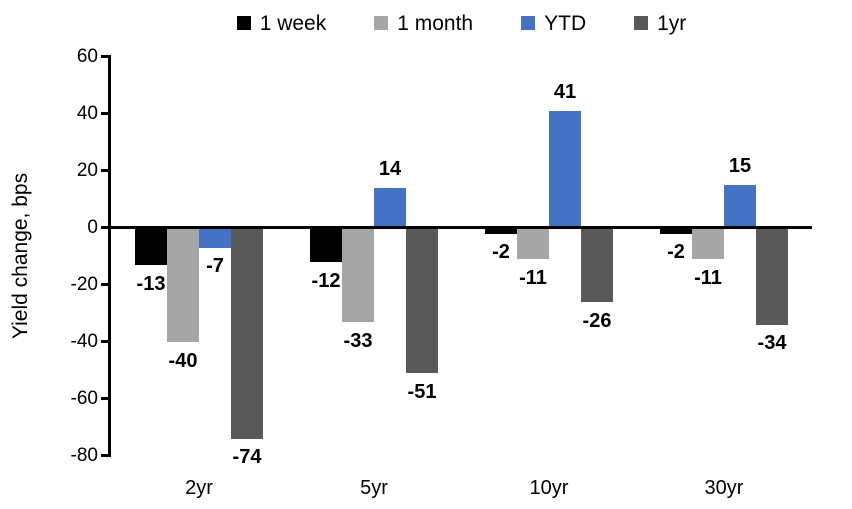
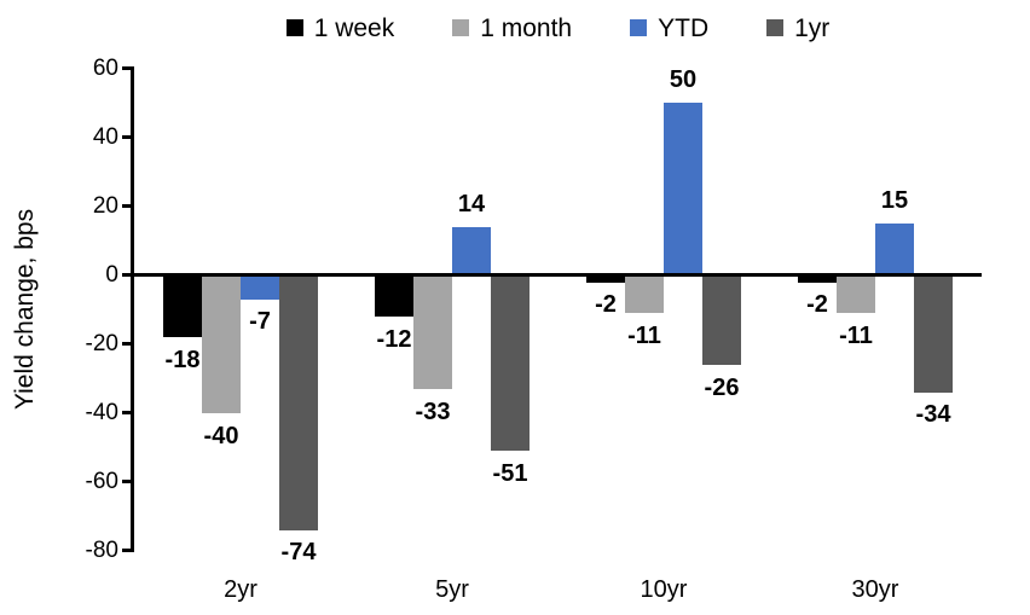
1 week/2yr: -13 -> -18
YTD/10yr: 41 -> 50
